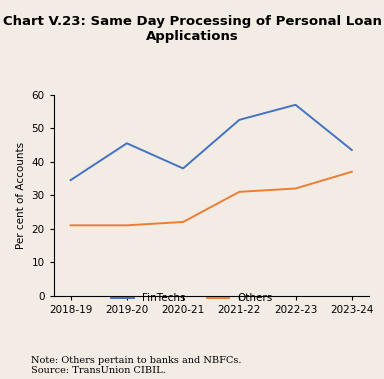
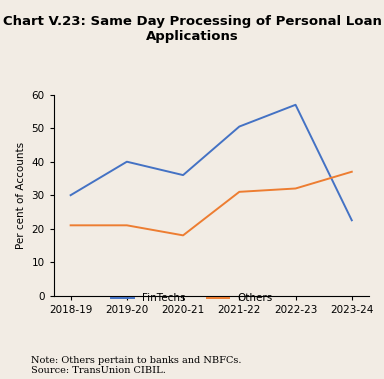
FinTechs/2018-19: 34.5 -> 30.0
FinTechs/2019-20: 45.5 -> 40.0
FinTechs/2020-21: 38.0 -> 36.0
Others/2020-21: 22 -> 18
FinTechs/2021-22: 52.5 -> 50.5
FinTechs/2023-24: 43.5 -> 22.5
